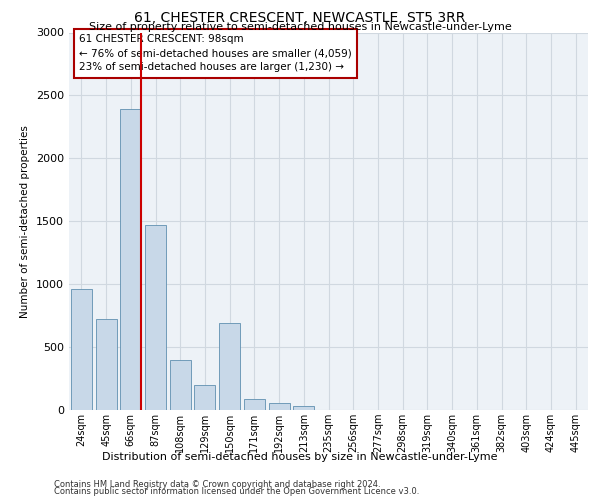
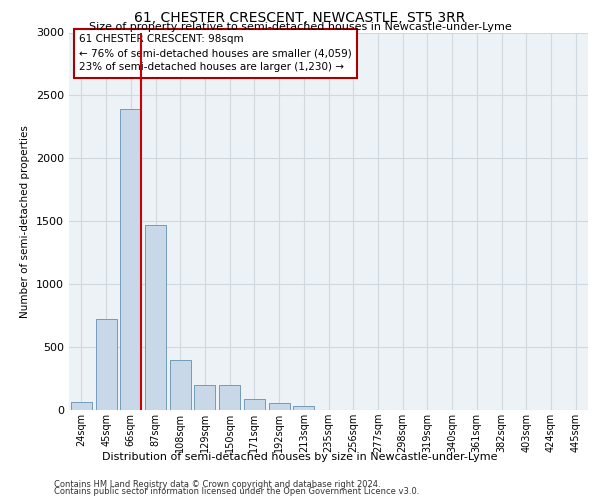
24sqm: 960 -> 60
150sqm: 690 -> 200
